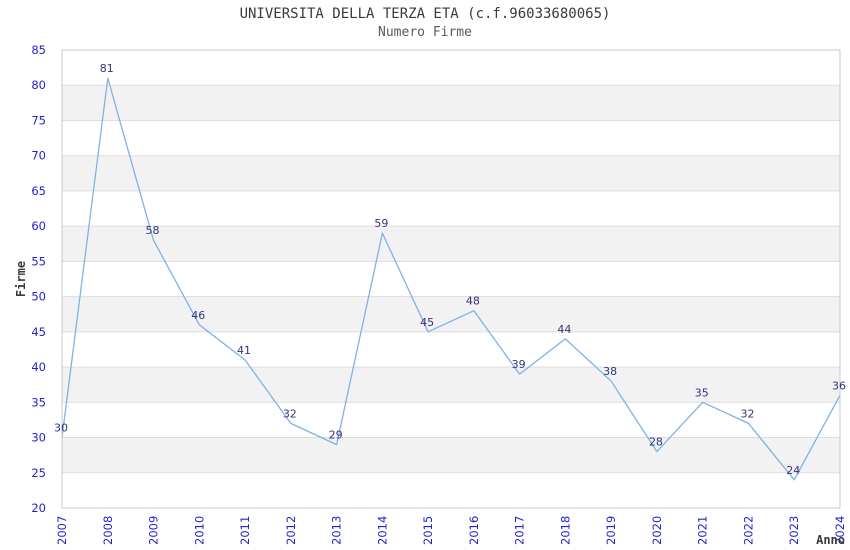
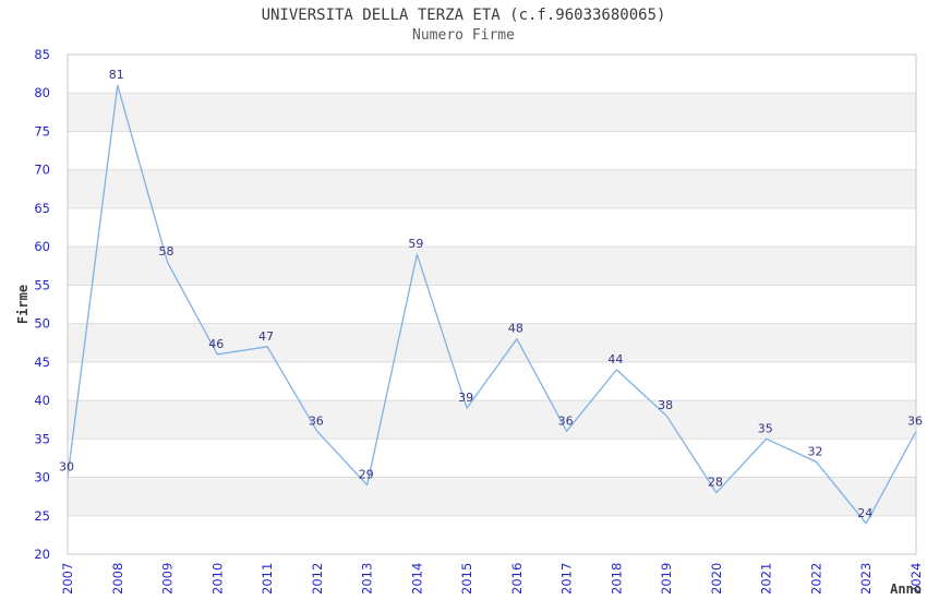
2011: 41 -> 47
2012: 32 -> 36
2015: 45 -> 39
2017: 39 -> 36
